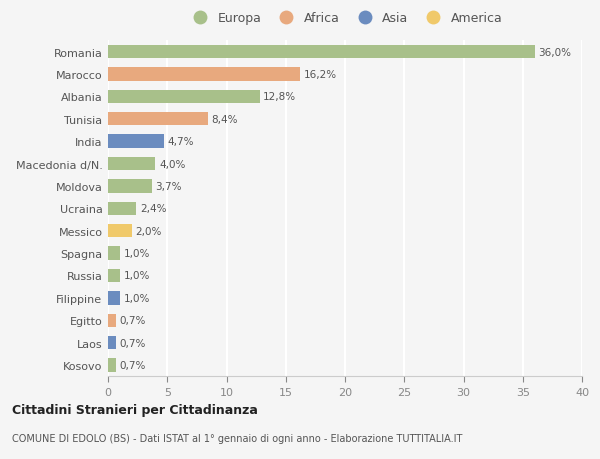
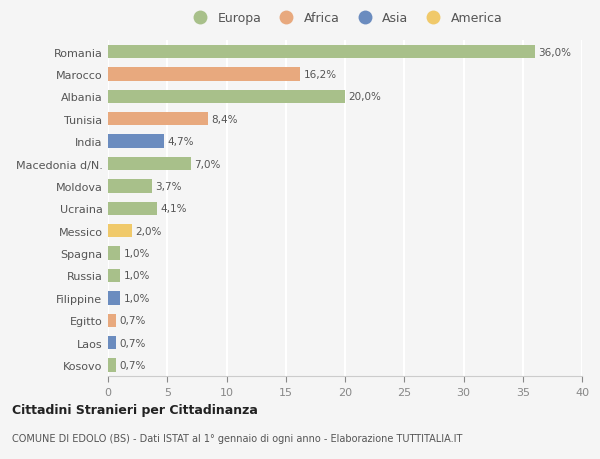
Albania: 12,8% -> 20,0%
Macedonia d/N.: 4,0% -> 7,0%
Ucraina: 2,4% -> 4,1%
